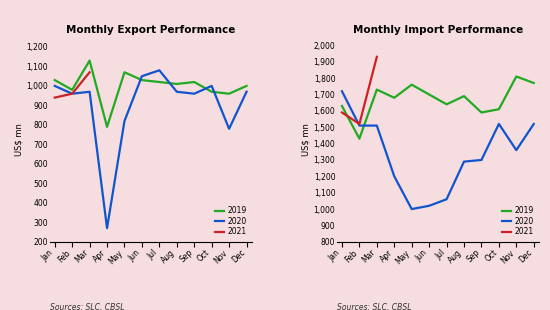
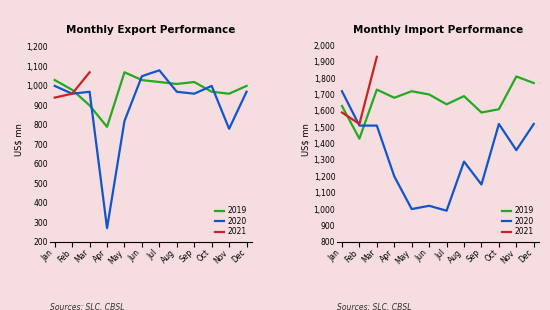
Monthly Export Performance/2019/Mar: 1,130 -> 900
Monthly Import Performance/2019/May: 1,760 -> 1,720
Monthly Import Performance/2020/Jul: 1,060 -> 990
Monthly Import Performance/2020/Sep: 1,300 -> 1,150
